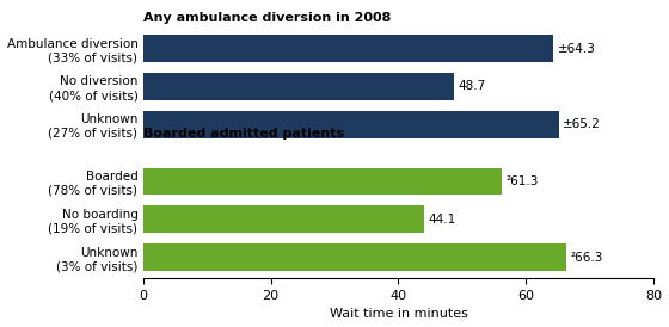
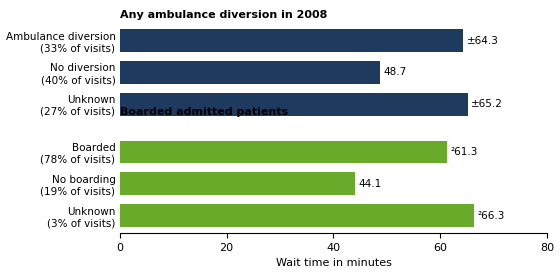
Boarded (78% of visits): 56.2 -> 61.3
